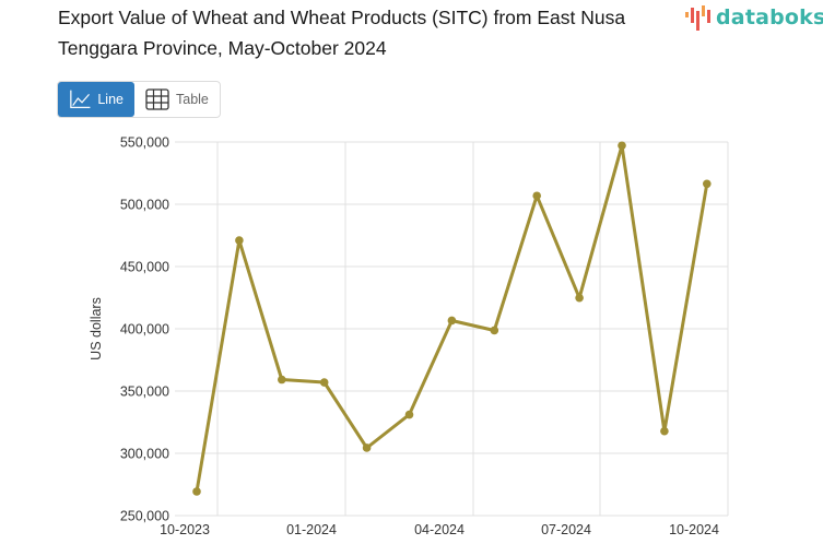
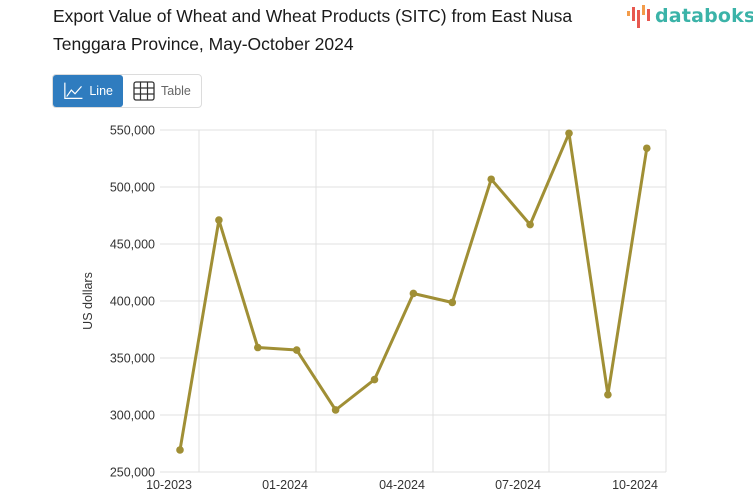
07-2024: 425000 -> 467000
10-2024: 516000 -> 534000
